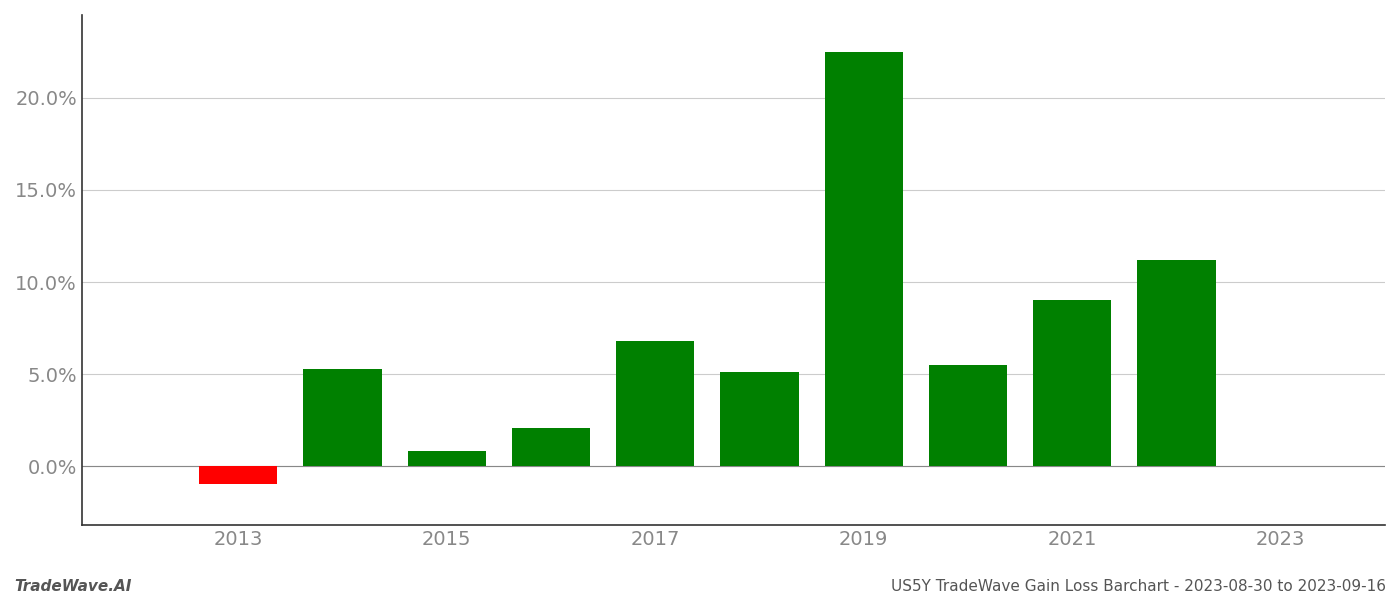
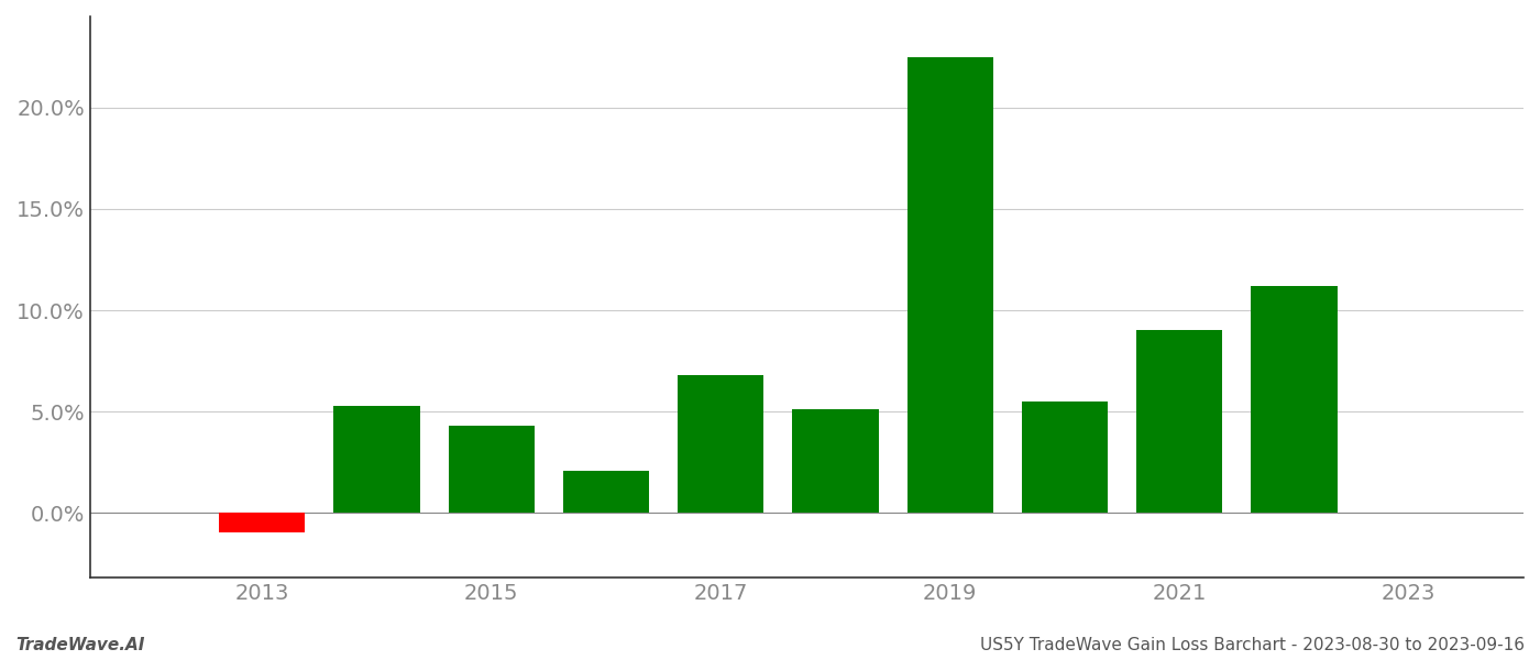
2015: 0.8% -> 4.3%
